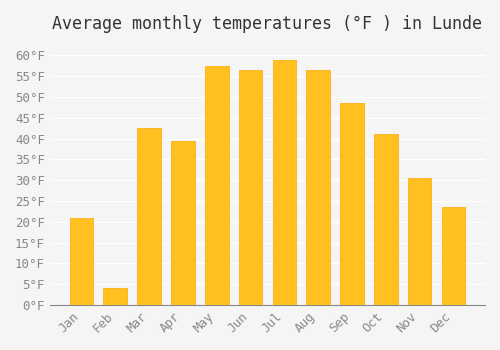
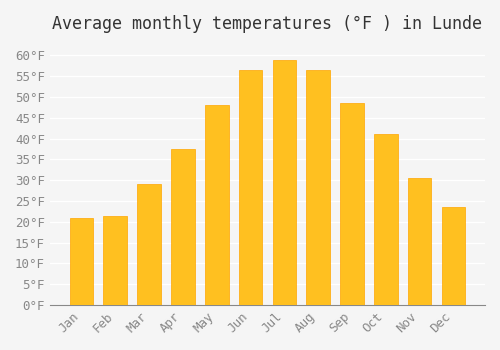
Feb: 4.0°F -> 21.5°F
Mar: 42.5°F -> 29.0°F
Apr: 39.5°F -> 37.5°F
May: 57.5°F -> 48.0°F
